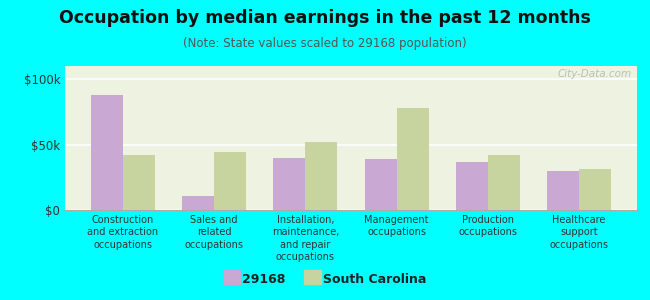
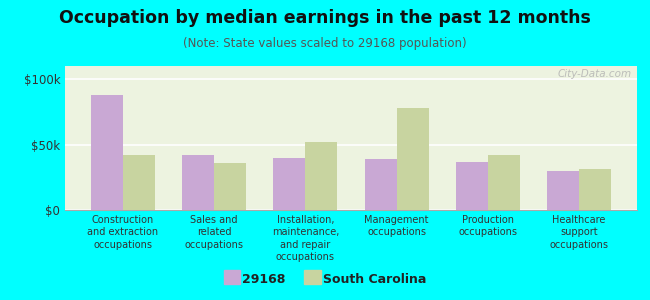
29168/Sales and related occupations: $11k -> $42k
South Carolina/Sales and related occupations: $44k -> $36k
